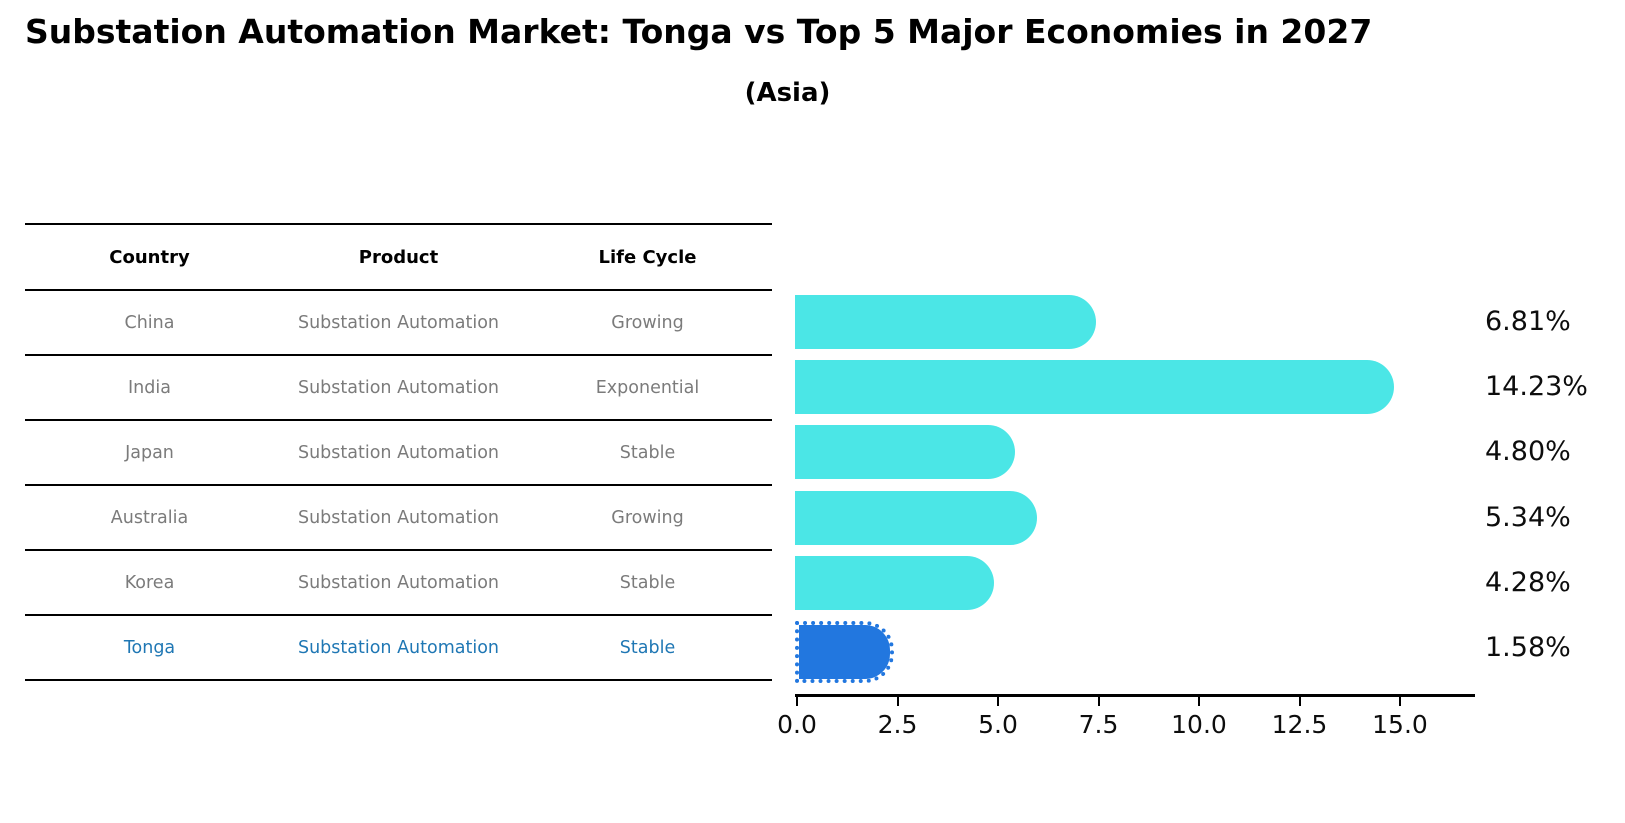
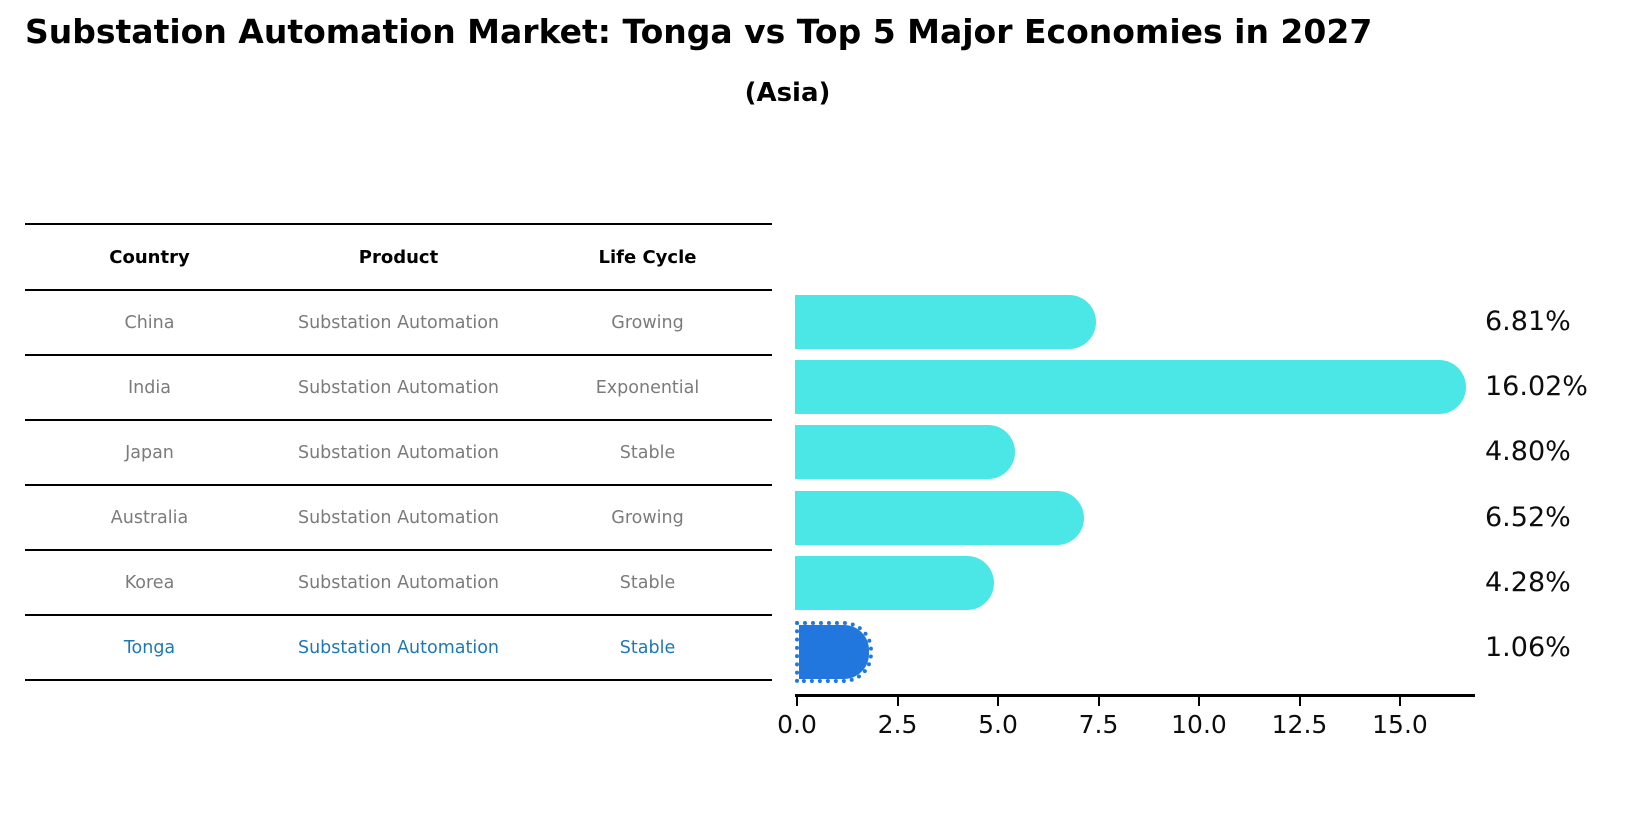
India: 14.23% -> 16.02%
Australia: 5.34% -> 6.52%
Tonga: 1.58% -> 1.06%
